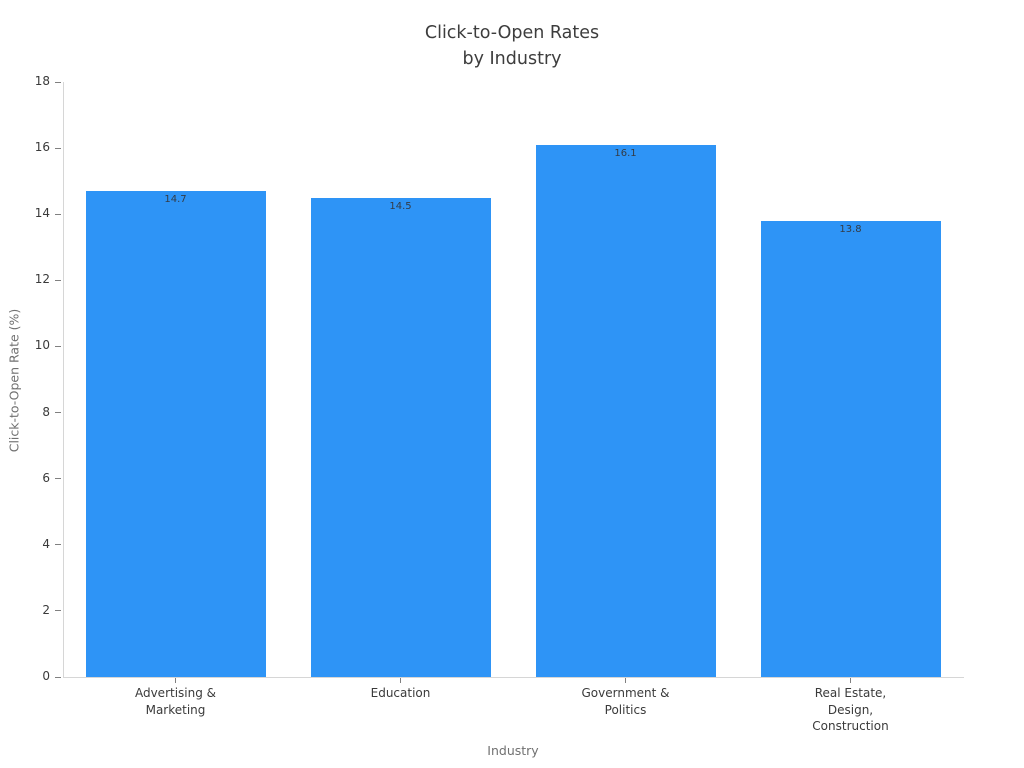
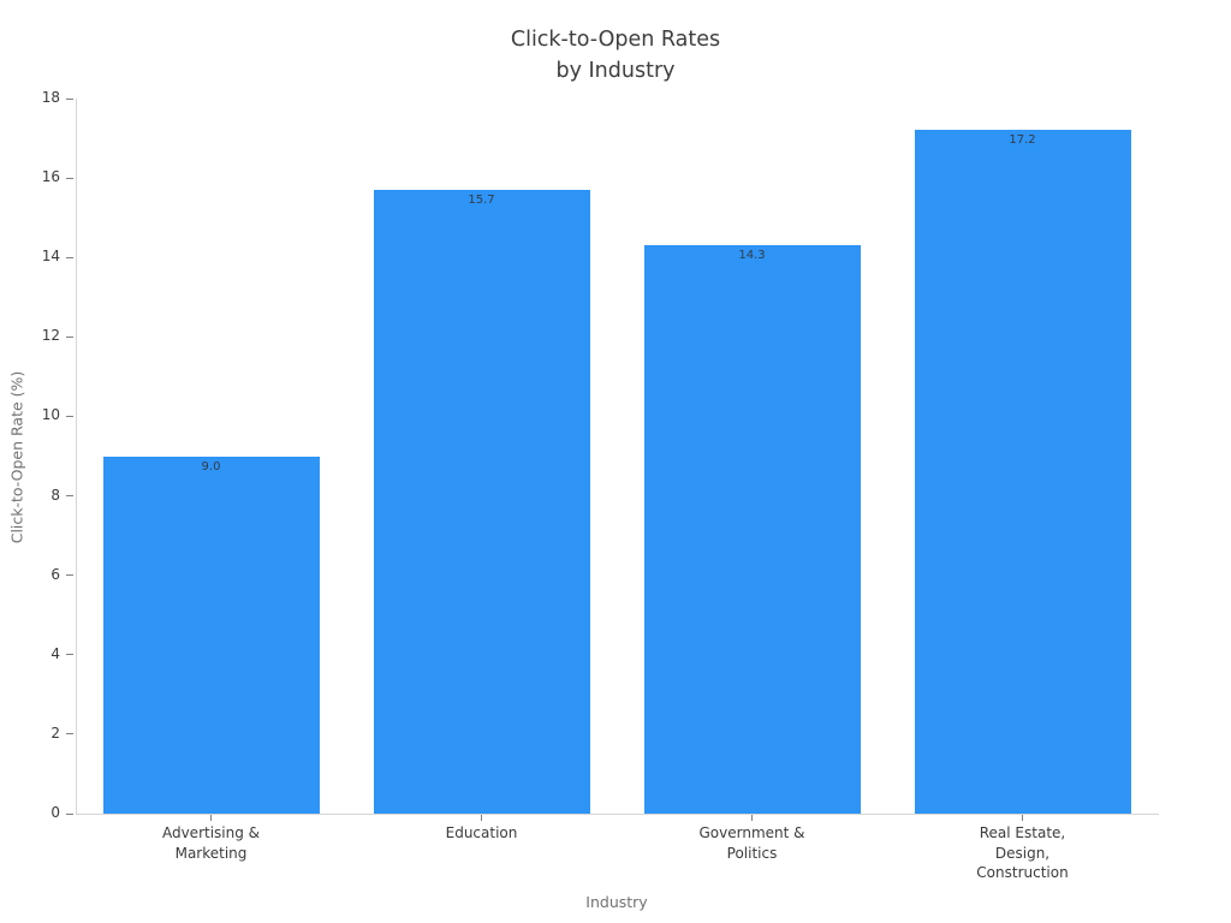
Advertising & Marketing: 14.7 -> 9.0
Education: 14.5 -> 15.7
Government & Politics: 16.1 -> 14.3
Real Estate, Design, Construction: 13.8 -> 17.2
